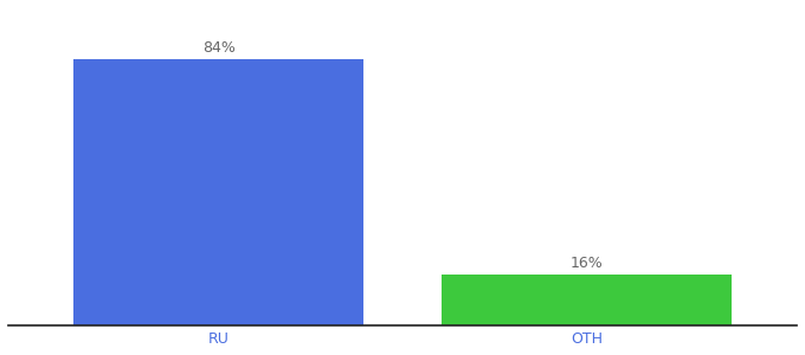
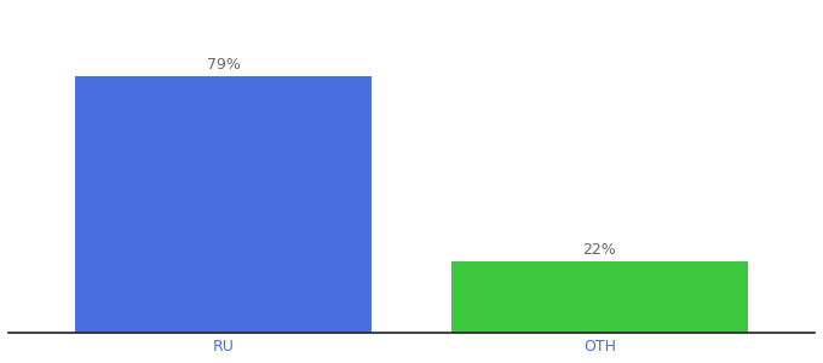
RU: 84% -> 79%
OTH: 16% -> 22%
